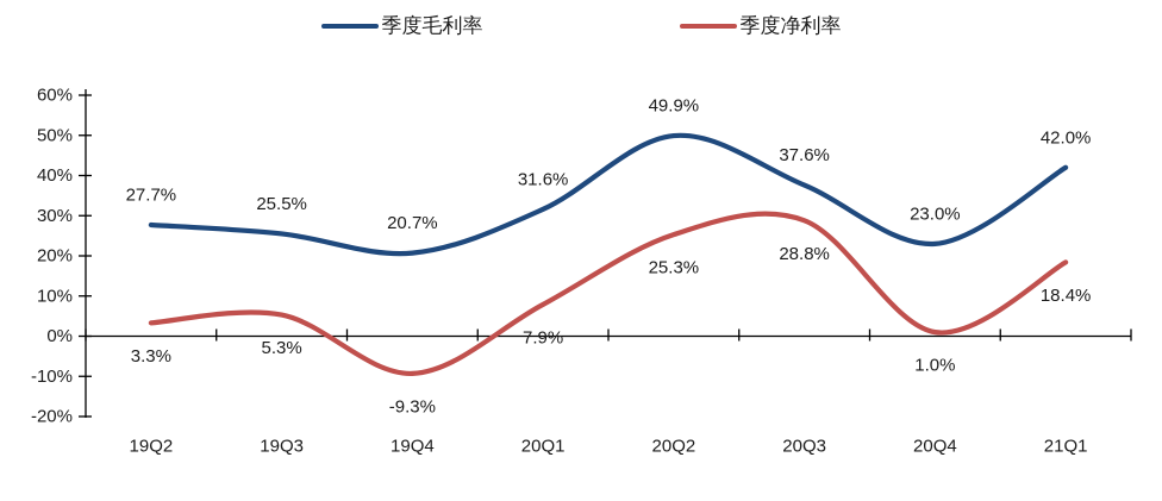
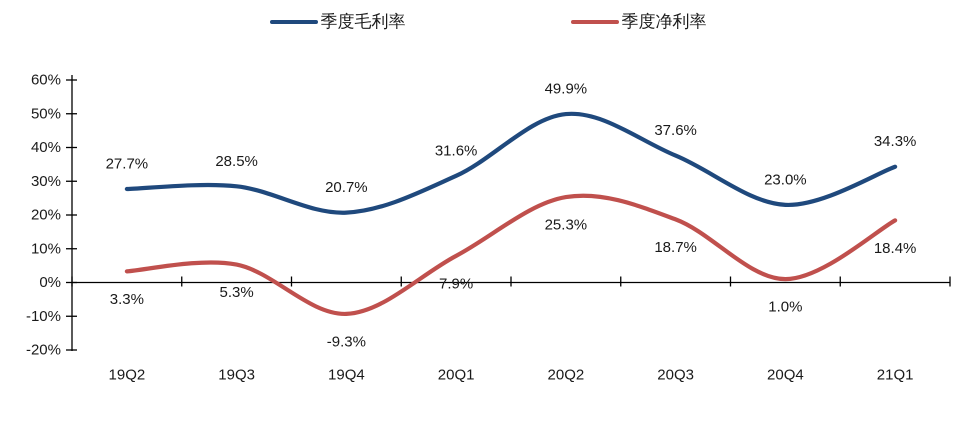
季度毛利率/19Q3: 25.5% -> 28.5%
季度净利率/20Q3: 28.8% -> 18.7%
季度毛利率/21Q1: 42.0% -> 34.3%
